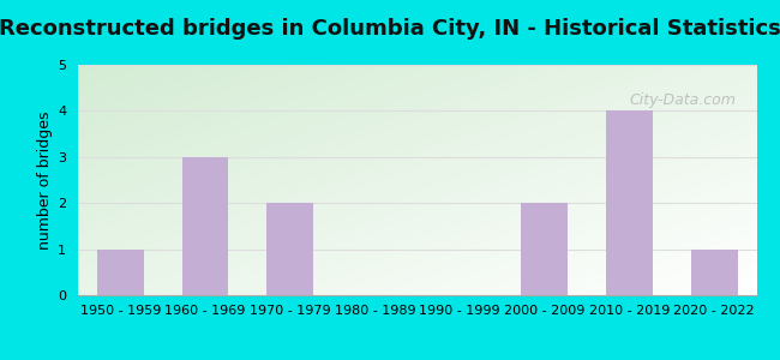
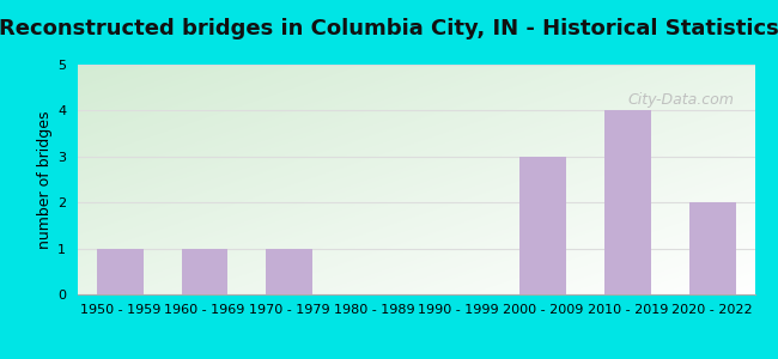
1960 - 1969: 3 -> 1
1970 - 1979: 2 -> 1
2000 - 2009: 2 -> 3
2020 - 2022: 1 -> 2
